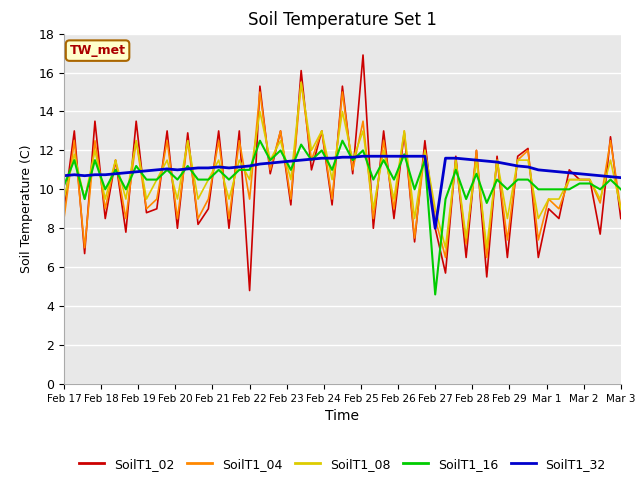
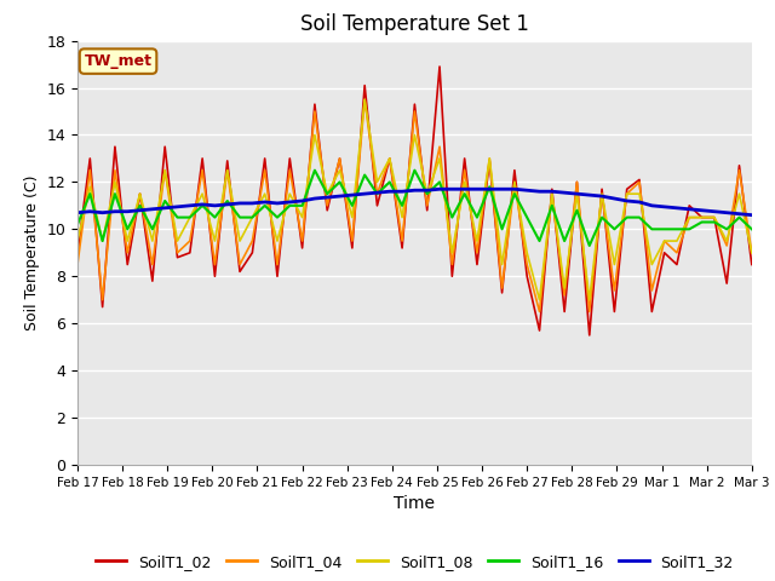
SoilT1_02/Feb 22: 4.8 -> 9.2
SoilT1_16/Feb 27: 4.6 -> 10.5
SoilT1_32/Feb 27: 8.0 -> 11.7
